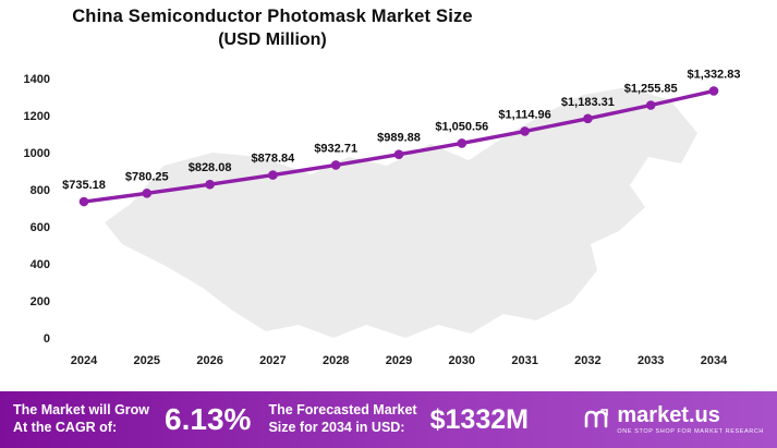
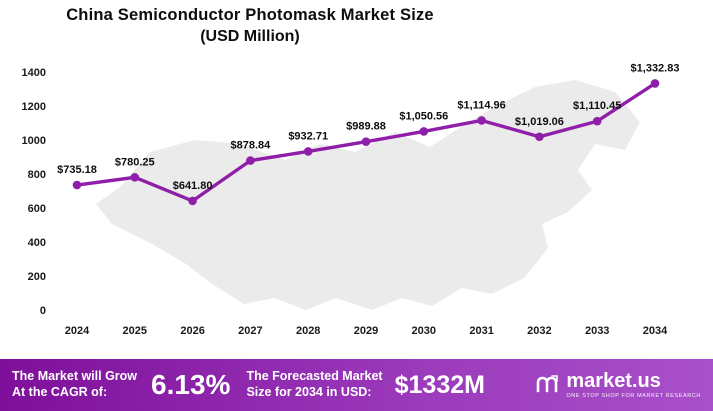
2026: $828.08 -> $641.80
2032: $1,183.31 -> $1,019.06
2033: $1,255.85 -> $1,110.45
